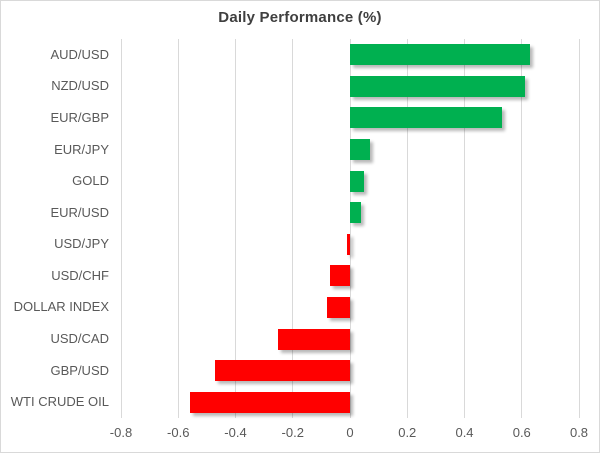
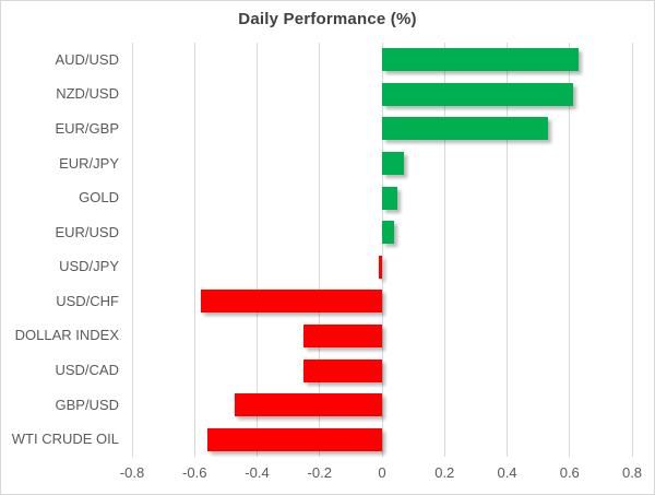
USD/CHF: -0.07 -> -0.58
DOLLAR INDEX: -0.08 -> -0.25
